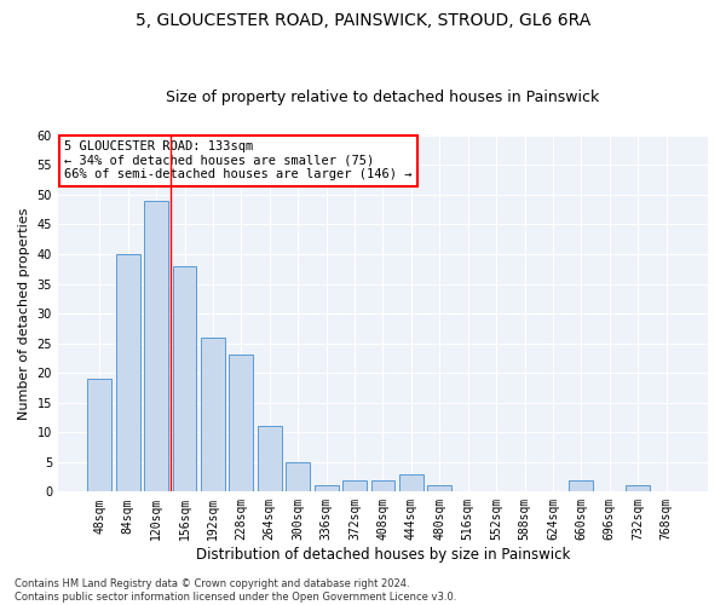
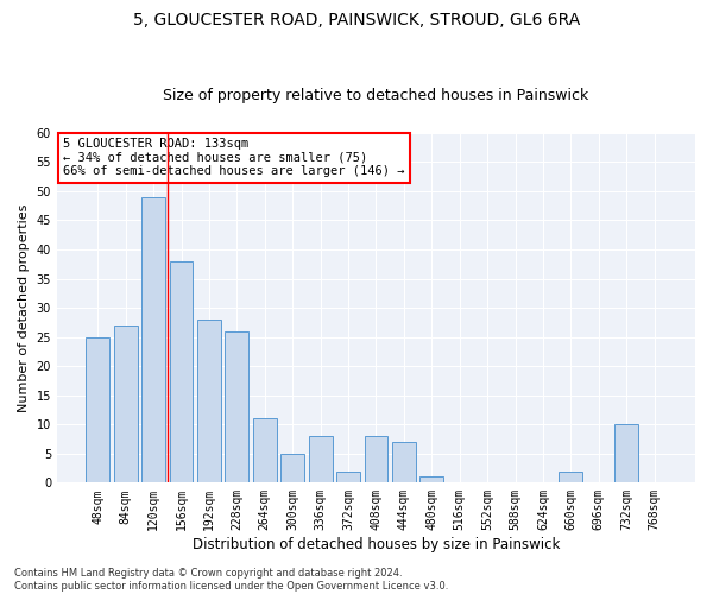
48sqm: 19 -> 25
84sqm: 40 -> 27
192sqm: 26 -> 28
228sqm: 23 -> 26
336sqm: 1 -> 8
408sqm: 2 -> 8
444sqm: 3 -> 7
732sqm: 1 -> 10
